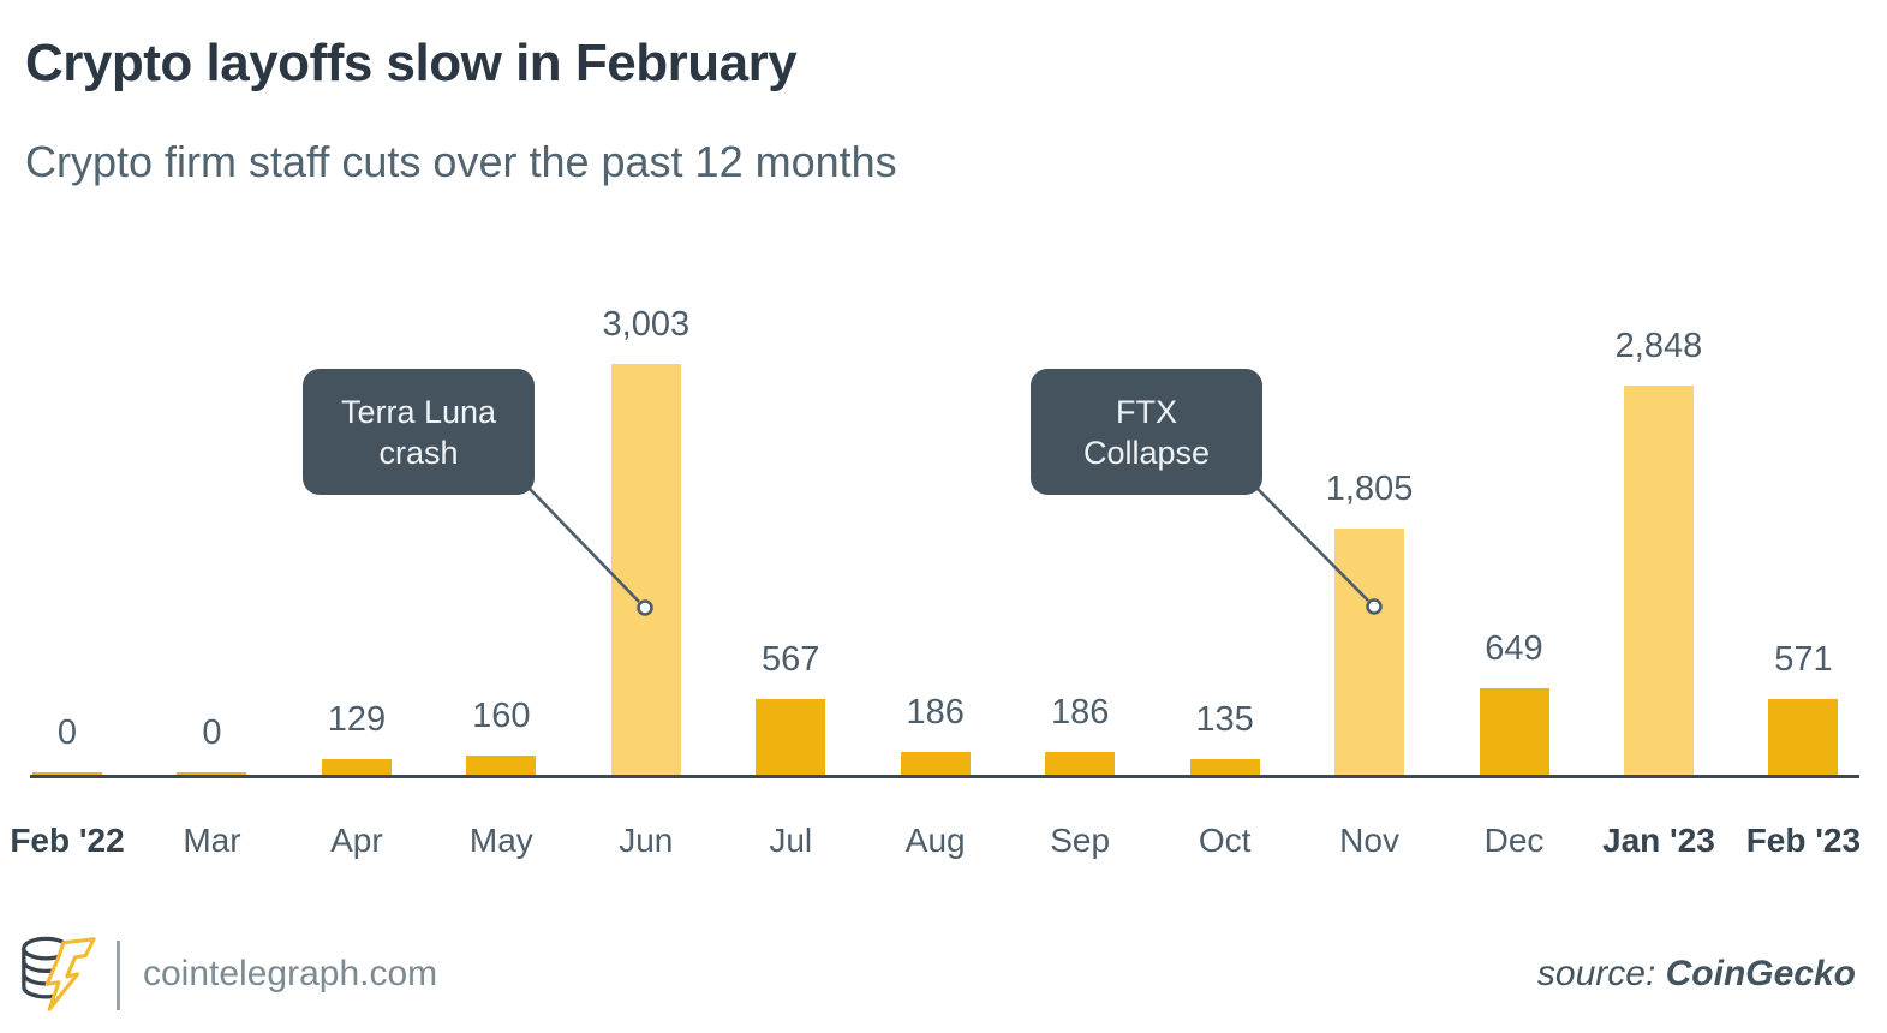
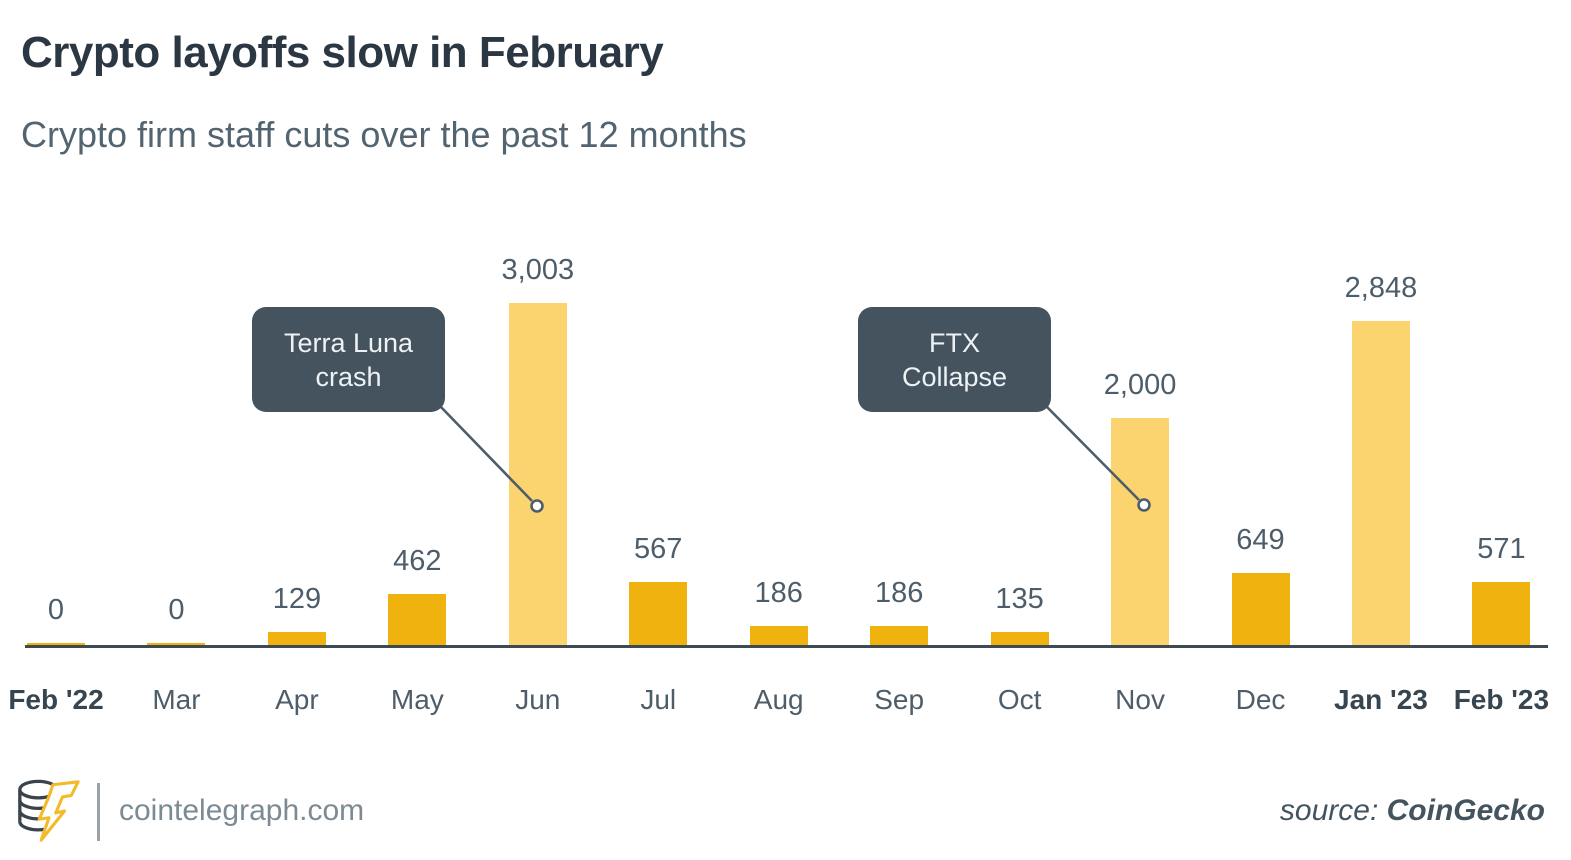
May: 160 -> 462
Nov: 1,805 -> 2,000
